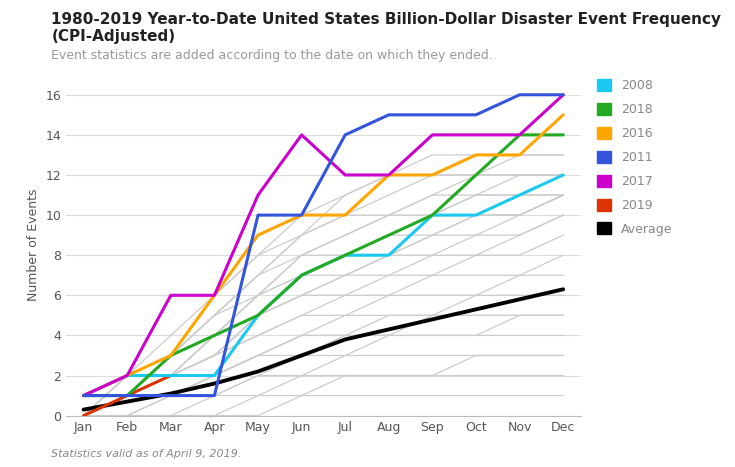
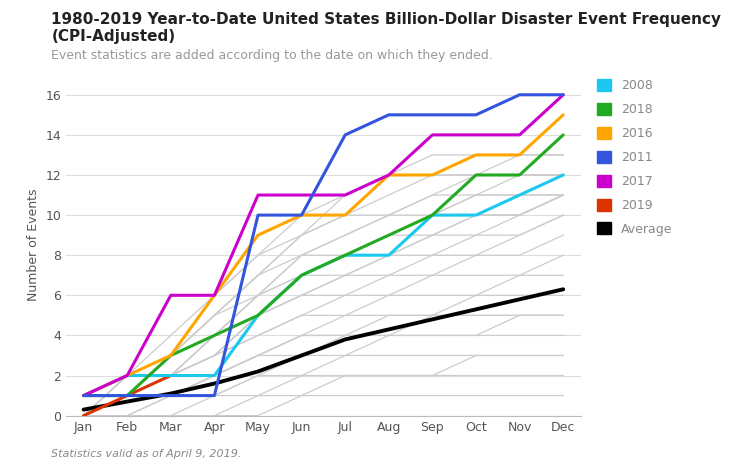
2017/Jun: 14 -> 11
2017/Jul: 12 -> 11
2018/Nov: 14 -> 12
